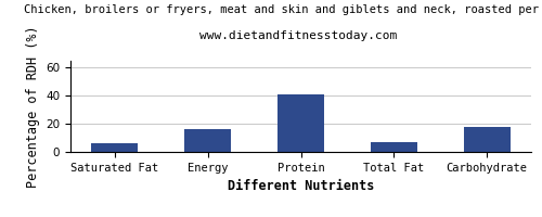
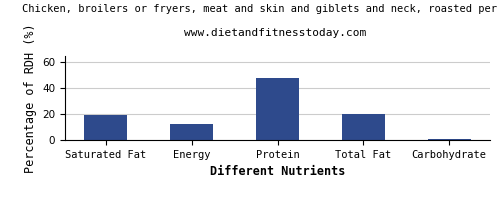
Saturated Fat: 6 -> 19
Energy: 16 -> 12
Protein: 41 -> 48
Total Fat: 7 -> 20
Carbohydrate: 18 -> 1
